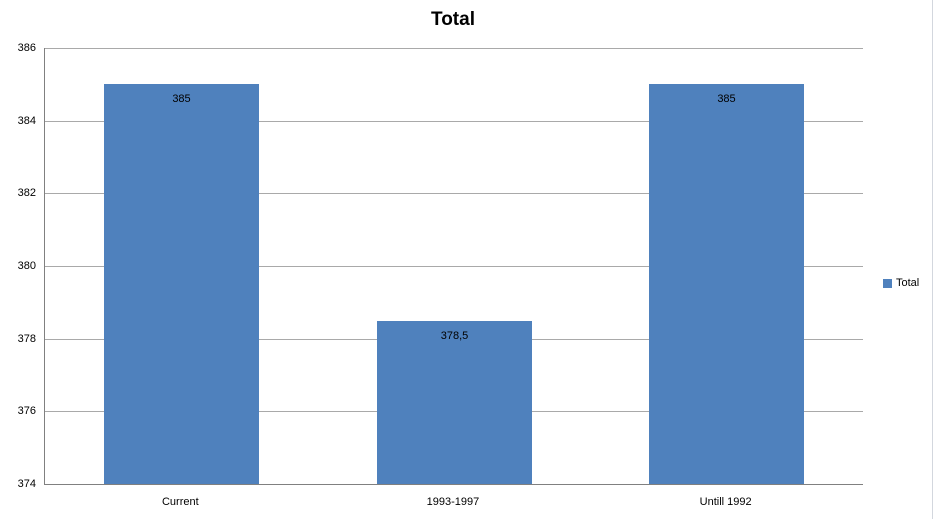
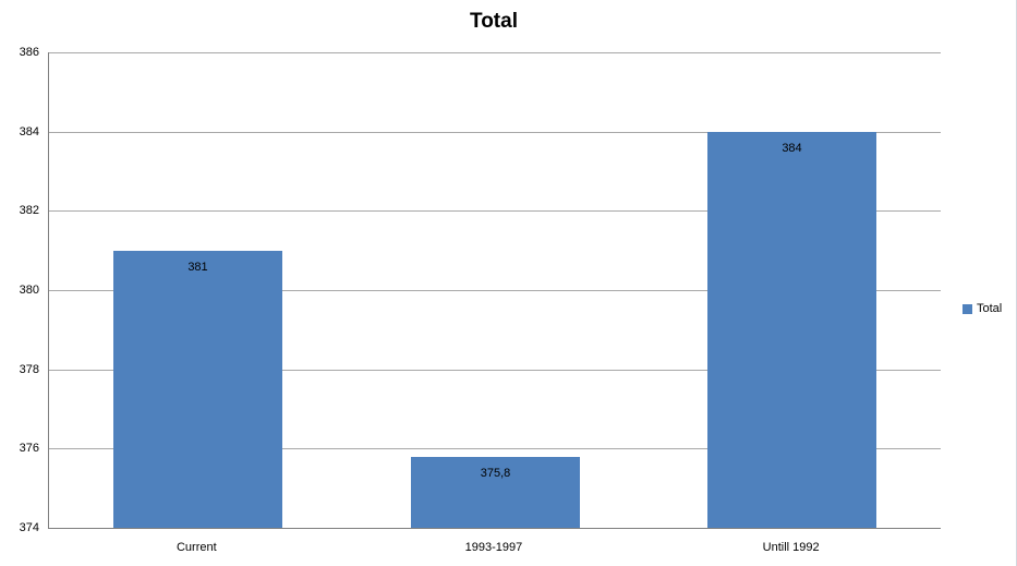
Current: 385 -> 381
1993-1997: 378,5 -> 375,8
Untill 1992: 385 -> 384
